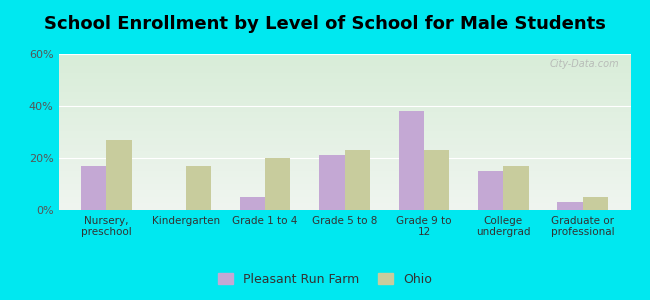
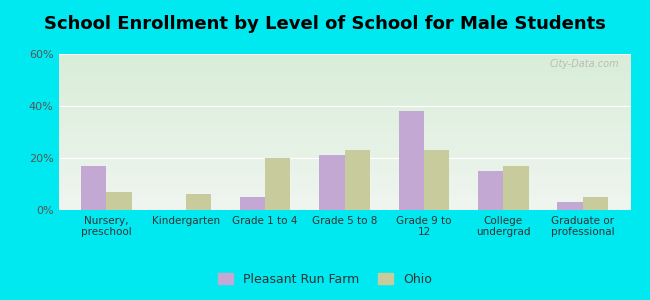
Ohio/Nursery, preschool: 27% -> 7%
Ohio/Kindergarten: 17% -> 6%
